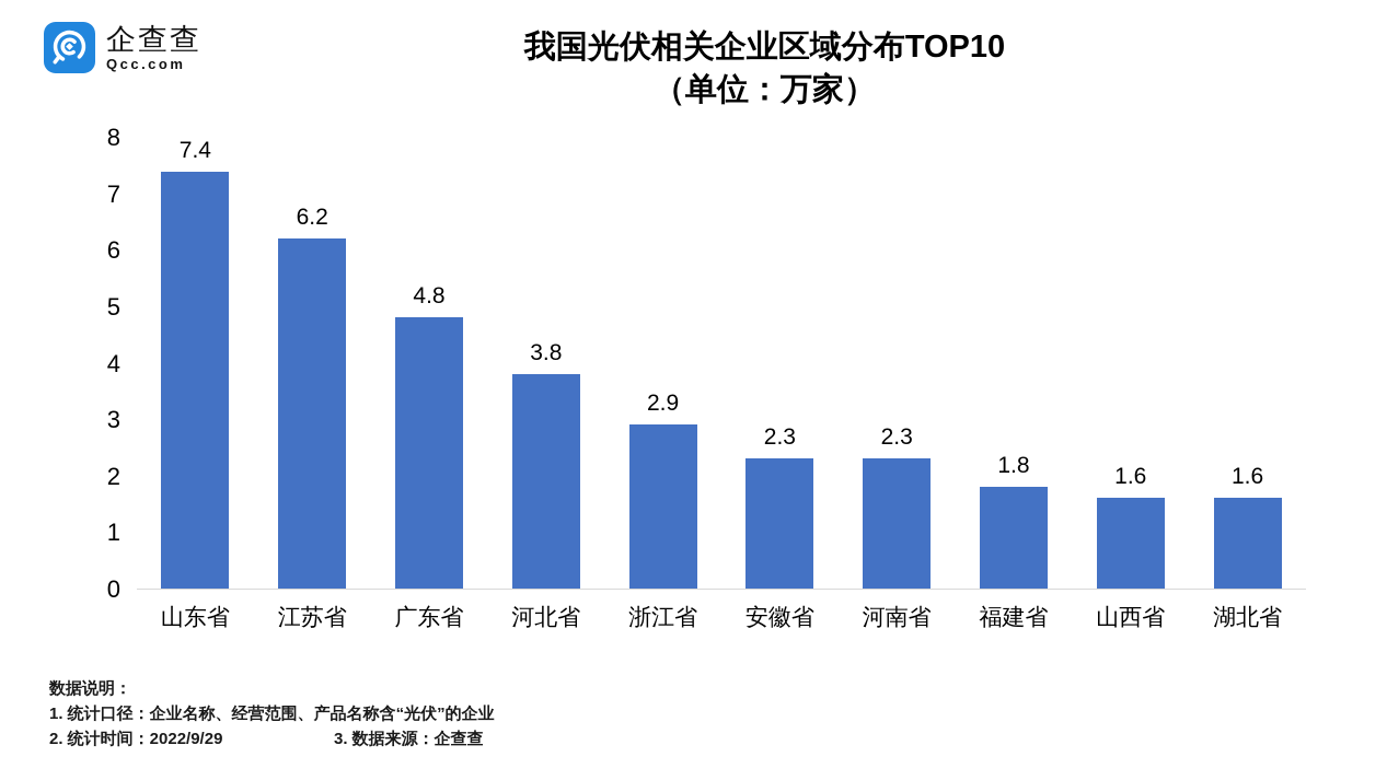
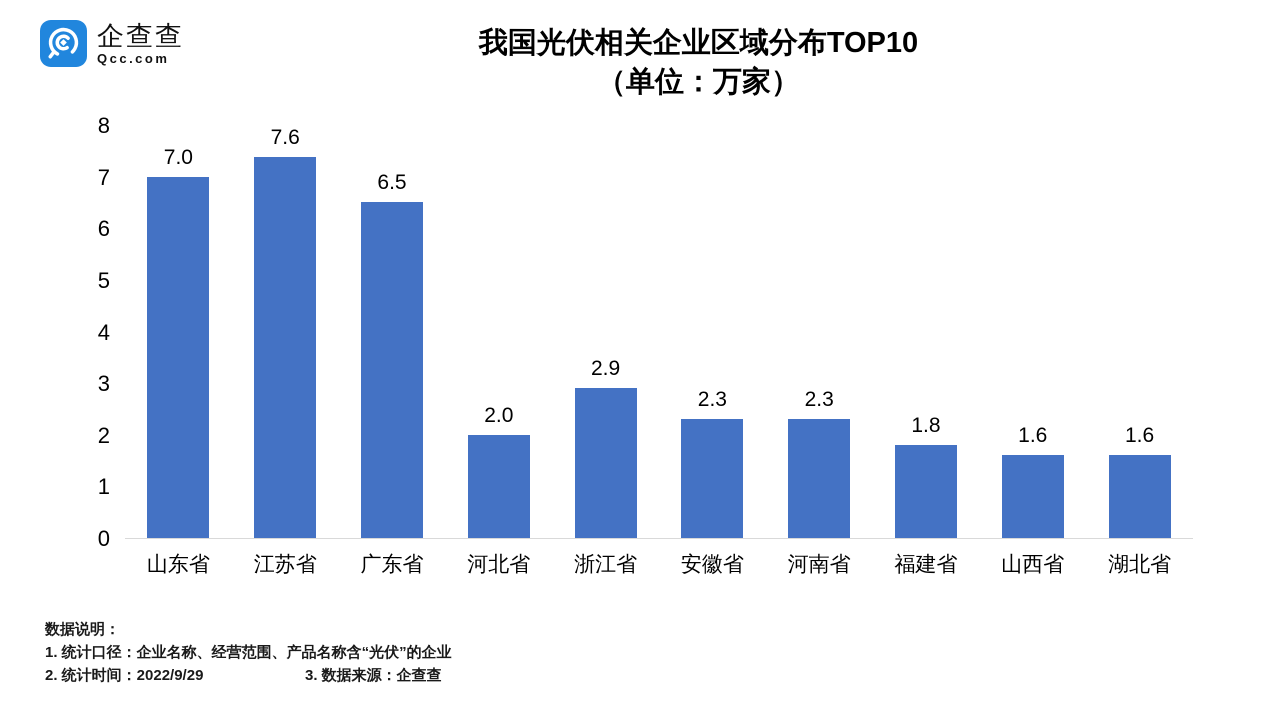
山东省: 7.4 -> 7.0
江苏省: 6.2 -> 7.6
广东省: 4.8 -> 6.5
河北省: 3.8 -> 2.0
